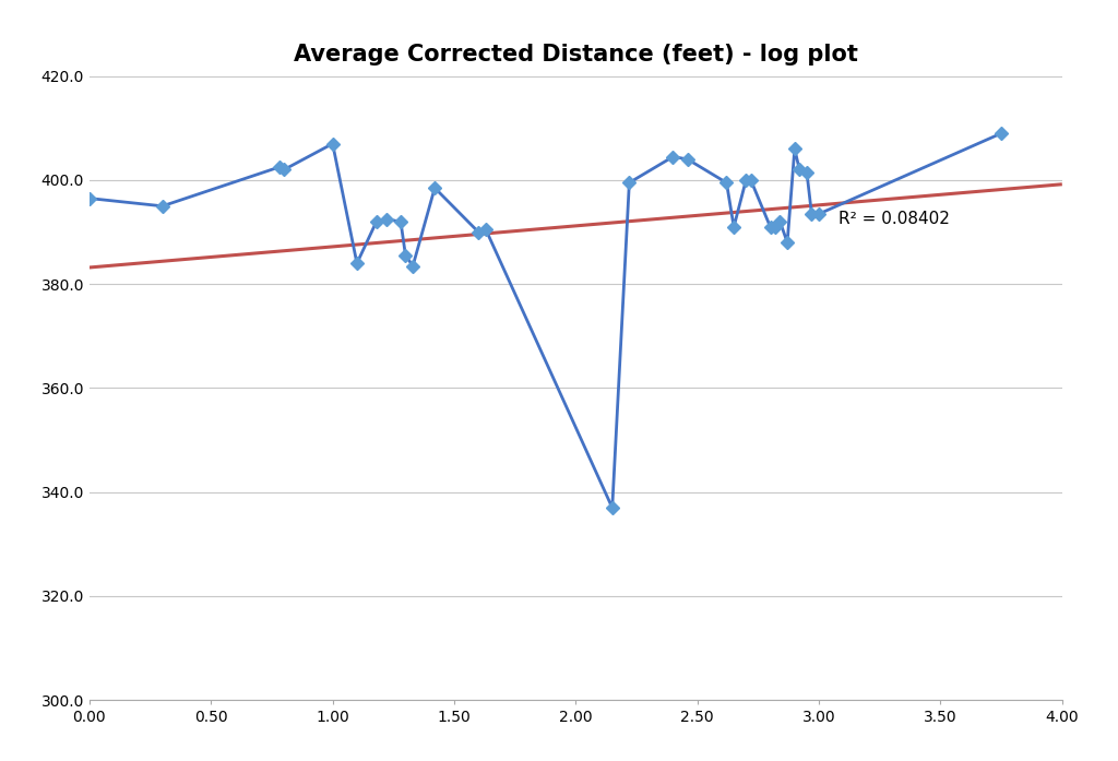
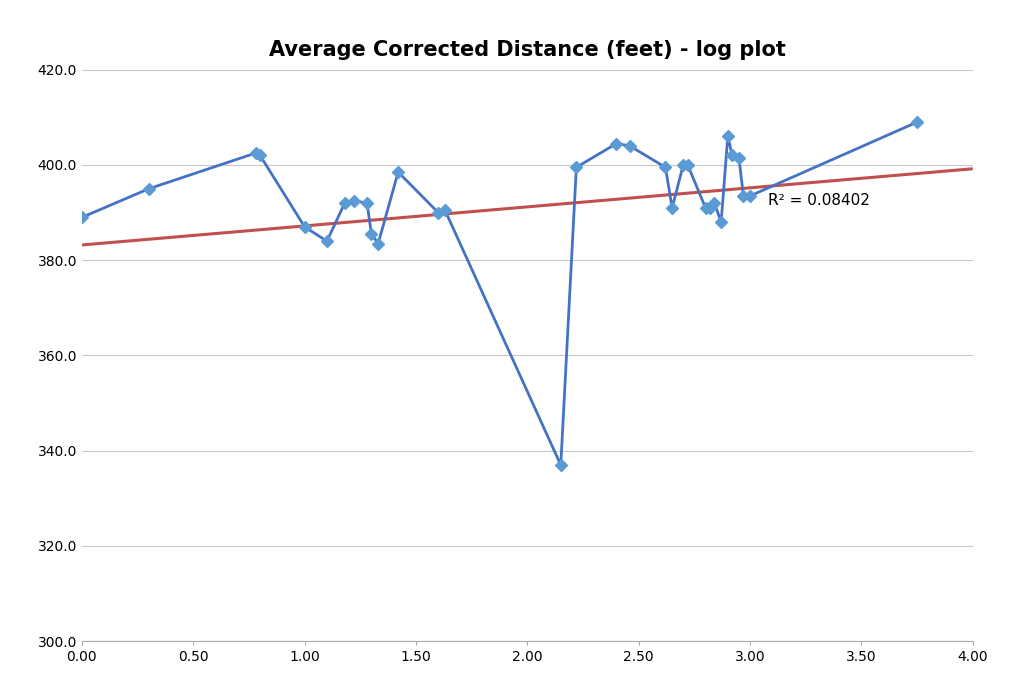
0.00: 396.5 -> 389.0
1.00: 407.0 -> 387.0
